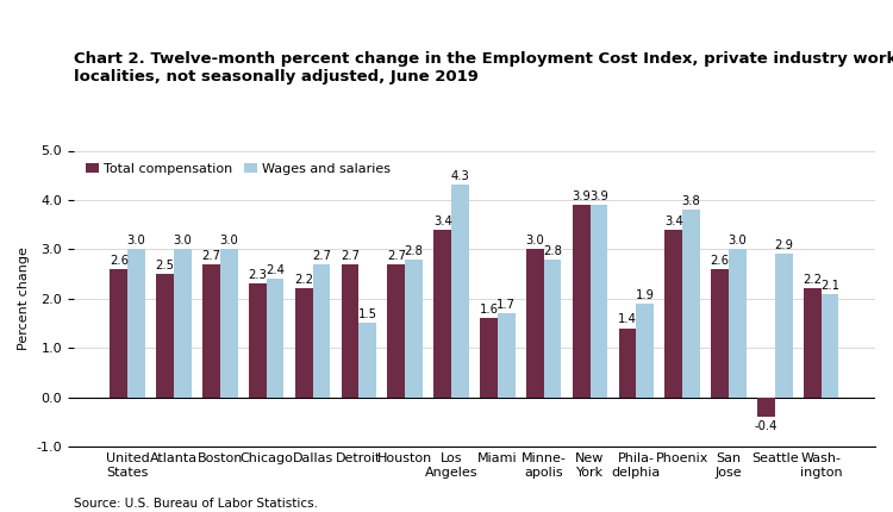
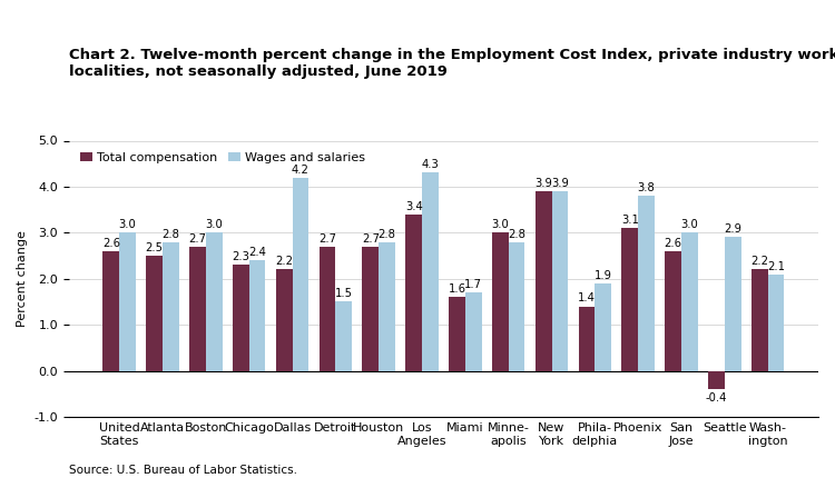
Wages and salaries/Atlanta: 3.0 -> 2.8
Wages and salaries/Dallas: 2.7 -> 4.2
Total compensation/Phoenix: 3.4 -> 3.1
